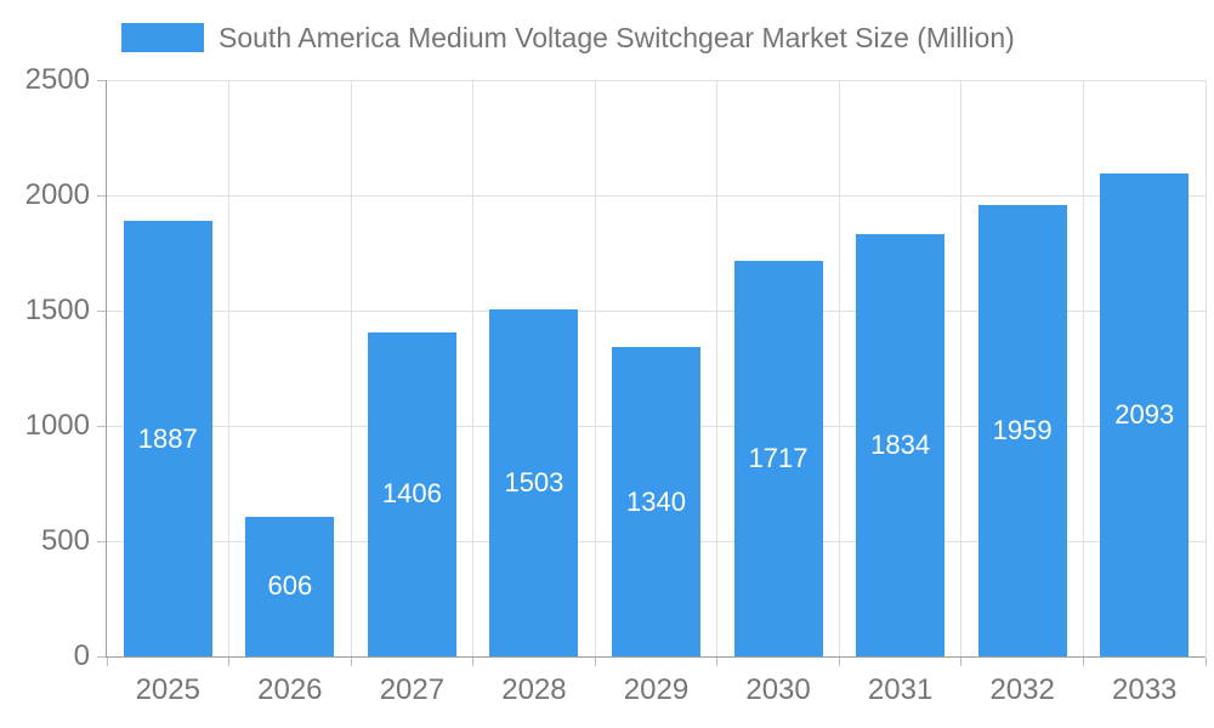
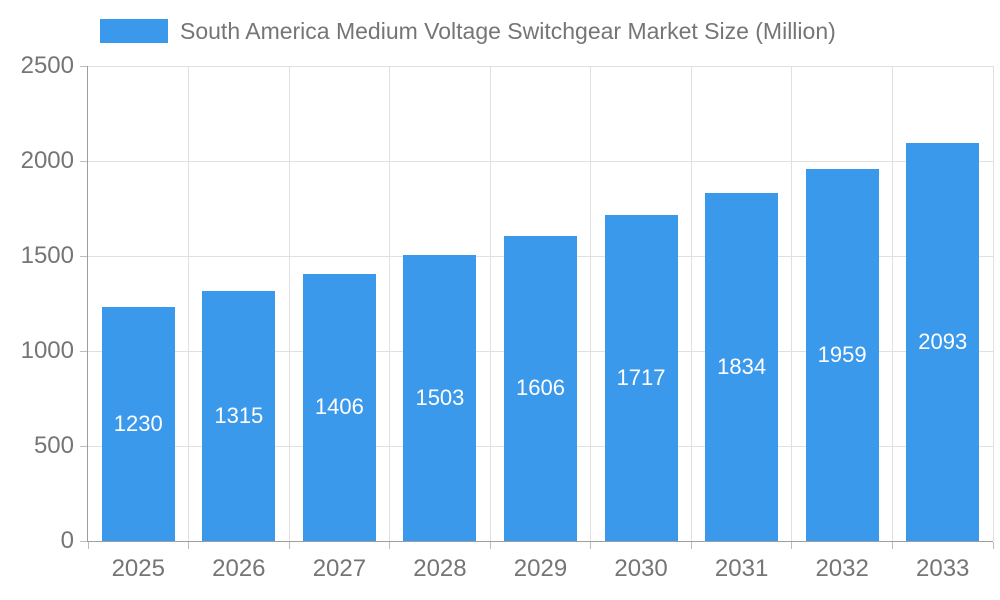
2025: 1887 -> 1230
2026: 606 -> 1315
2029: 1340 -> 1606
